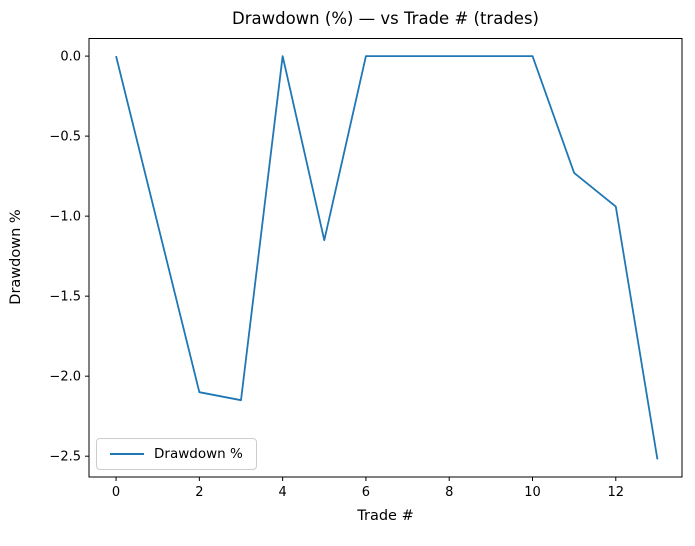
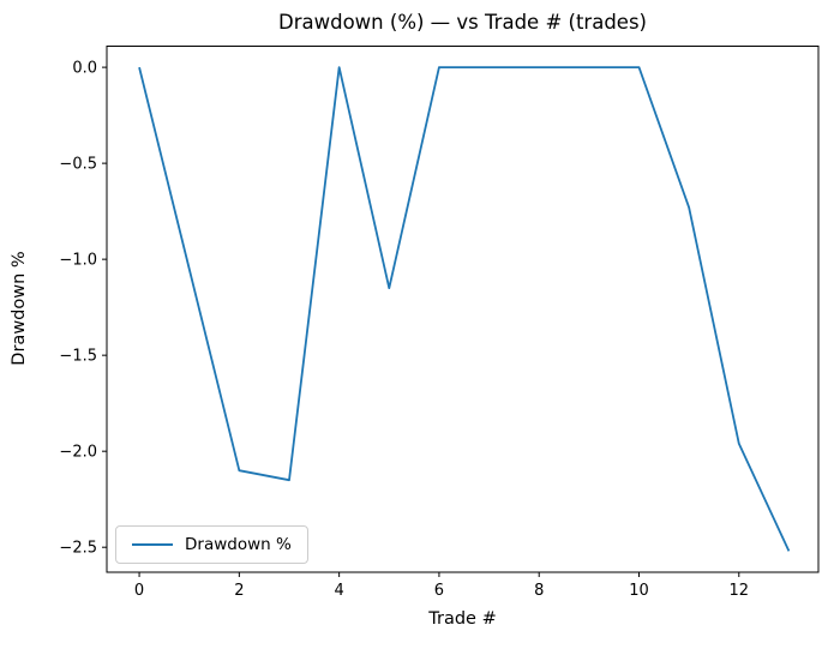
12: -0.94 -> -1.96
